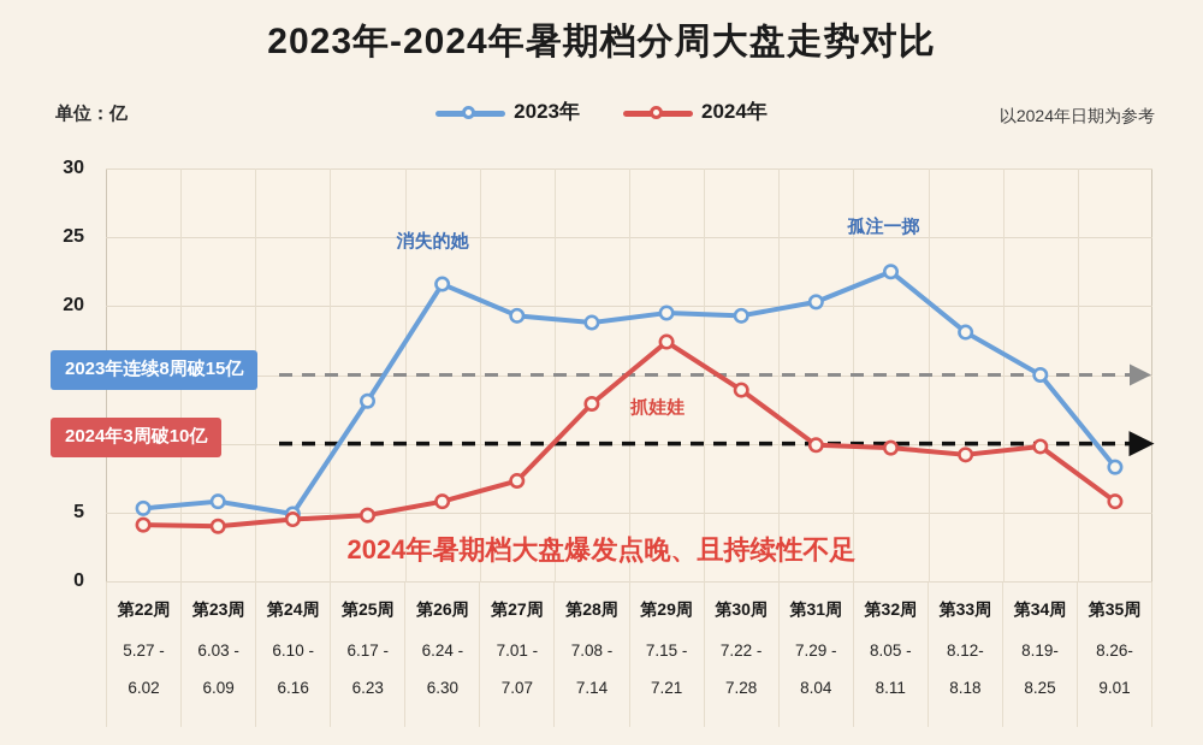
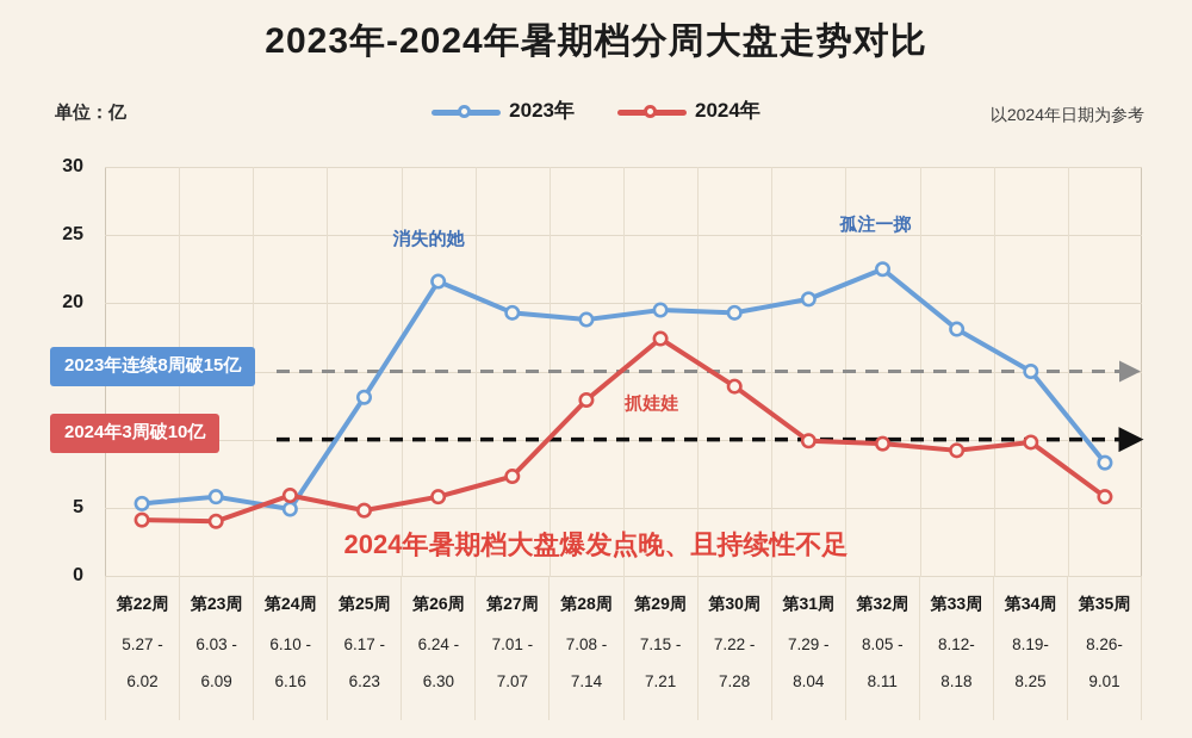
2024年/第24周: 4.5 -> 5.9
